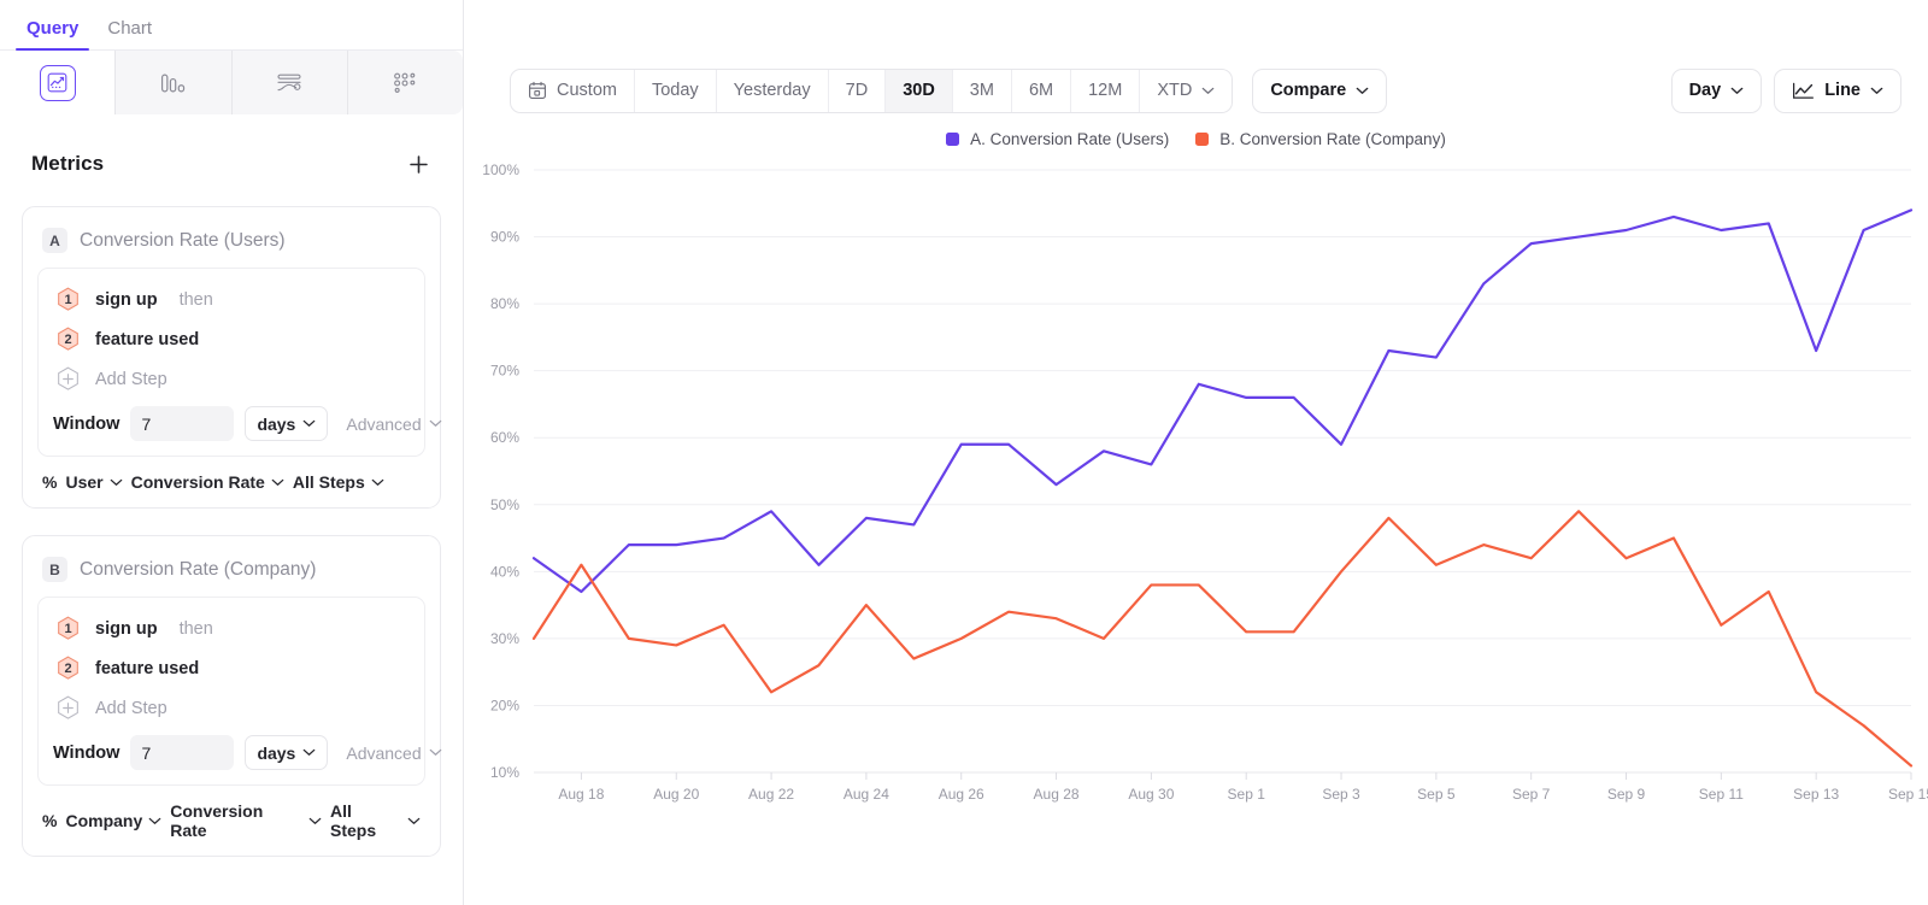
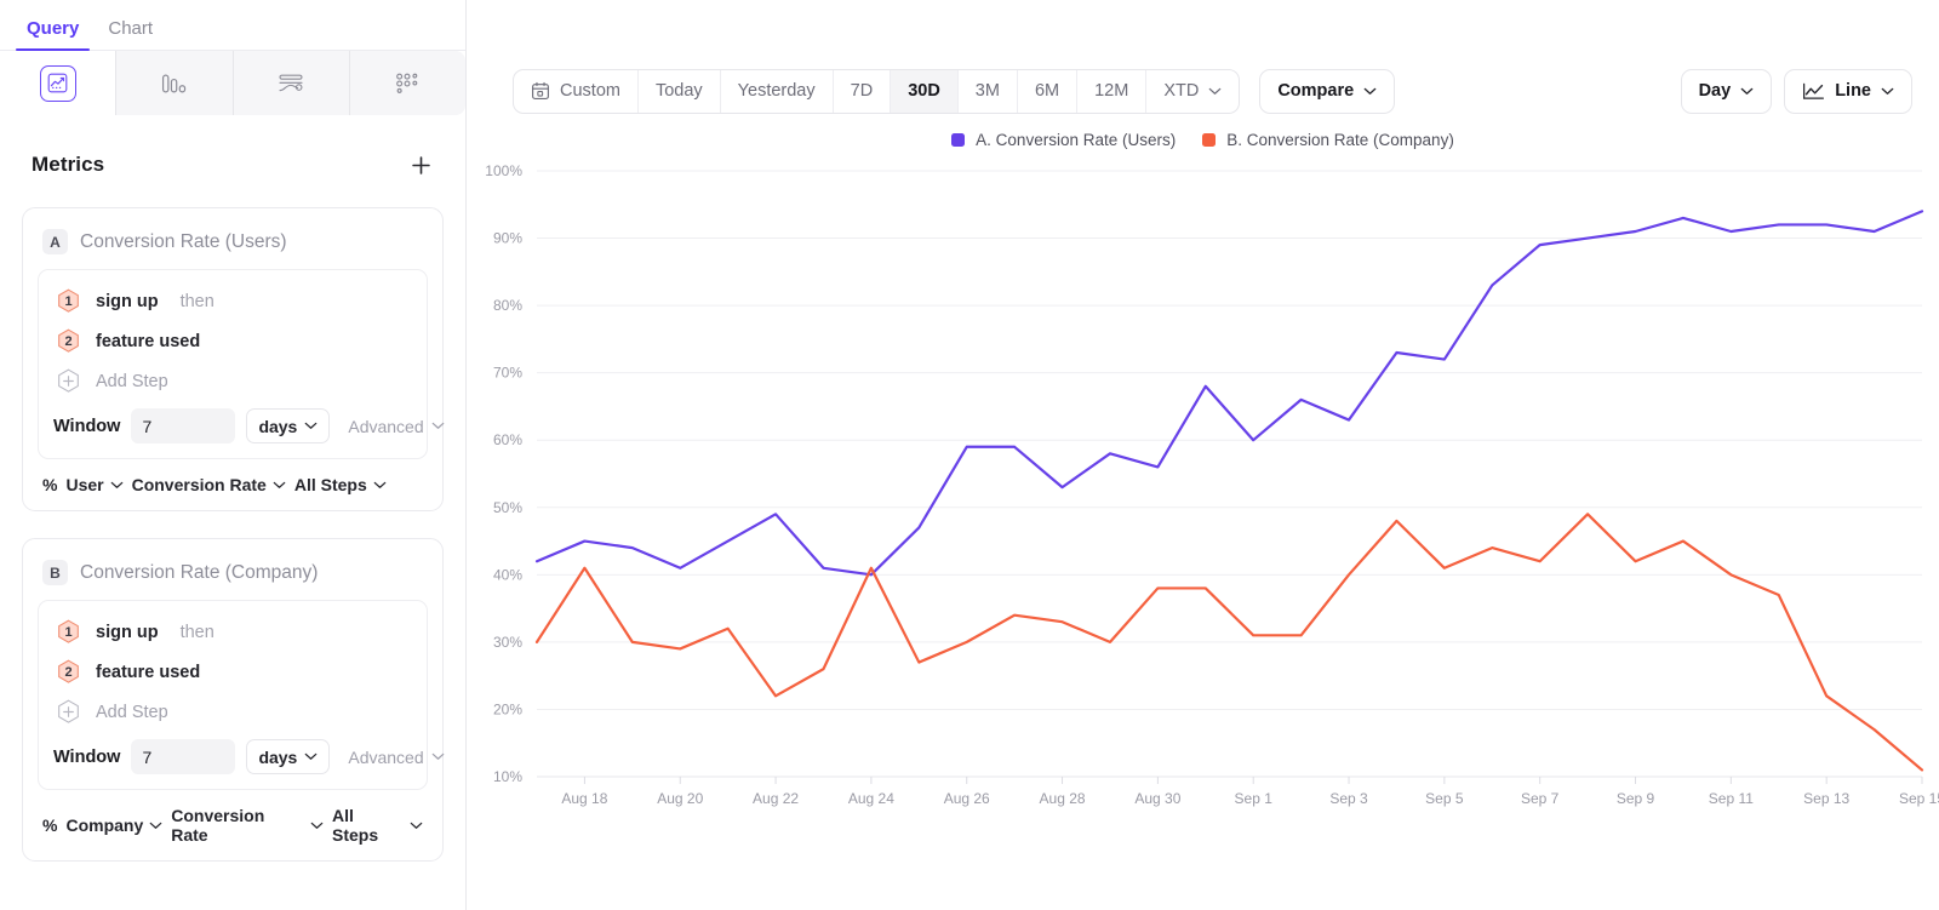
A. Conversion Rate (Users)/Aug 18: 37% -> 45%
A. Conversion Rate (Users)/Aug 20: 44% -> 41%
A. Conversion Rate (Users)/Aug 24: 48% -> 40%
B. Conversion Rate (Company)/Aug 24: 35% -> 41%
A. Conversion Rate (Users)/Sep 1: 66% -> 60%
A. Conversion Rate (Users)/Sep 3: 59% -> 63%
B. Conversion Rate (Company)/Sep 11: 32% -> 40%
A. Conversion Rate (Users)/Sep 13: 73% -> 92%
